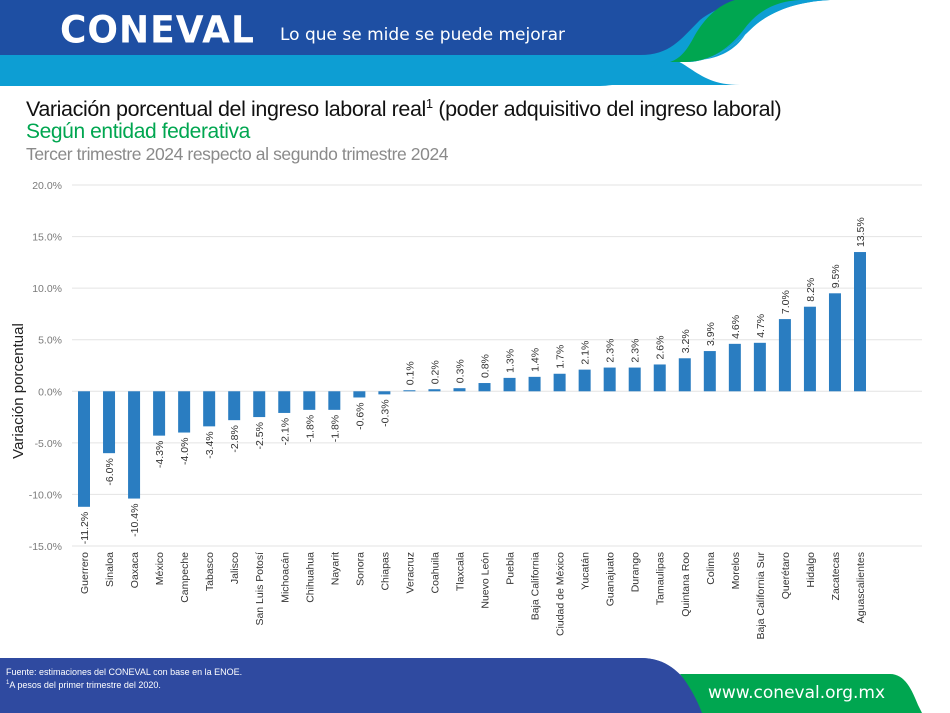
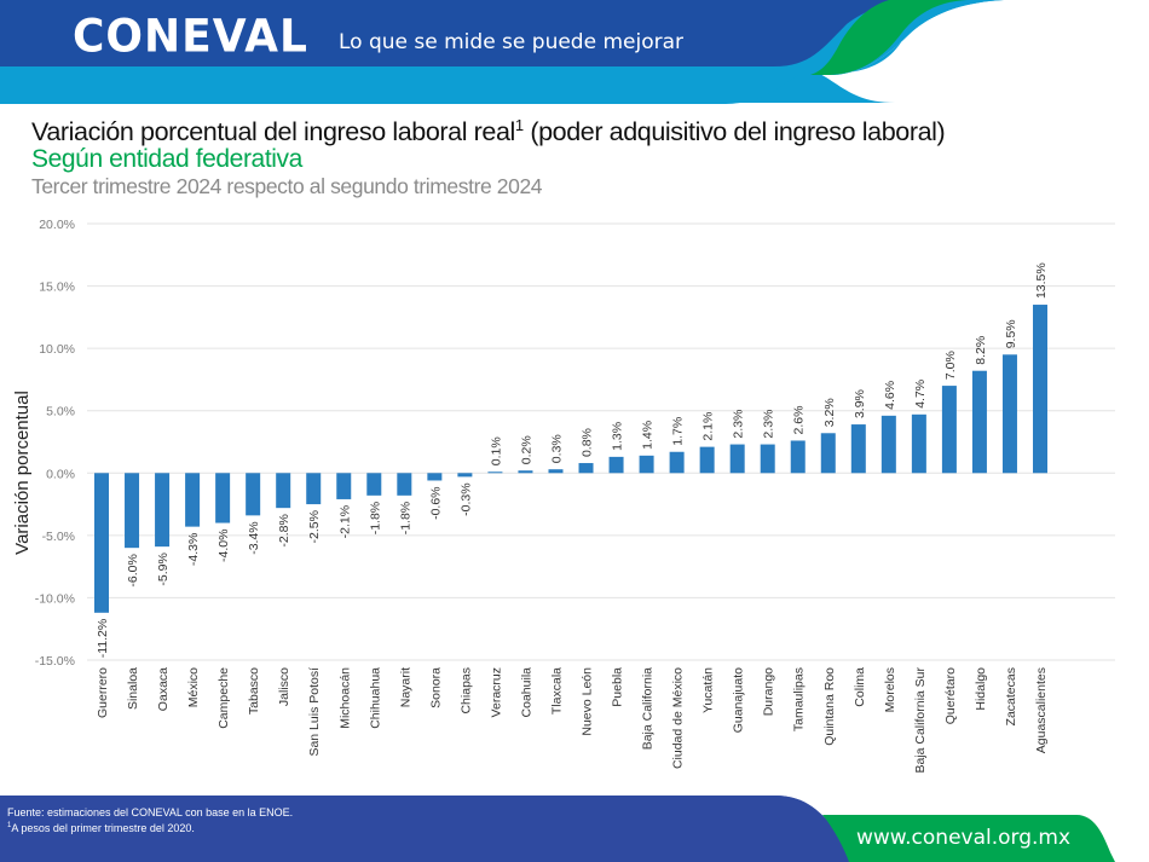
Oaxaca: -10.4% -> -5.9%
